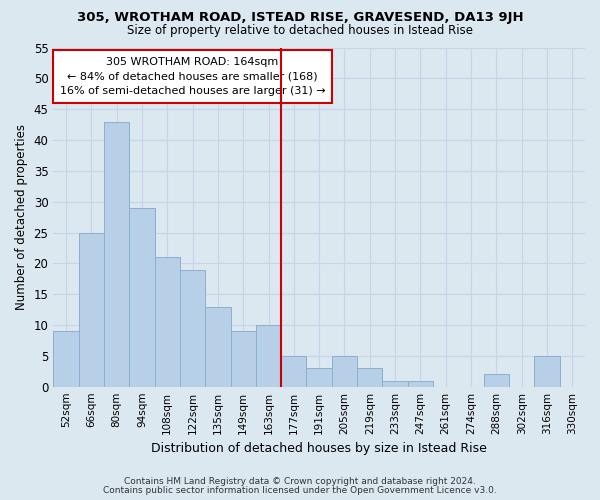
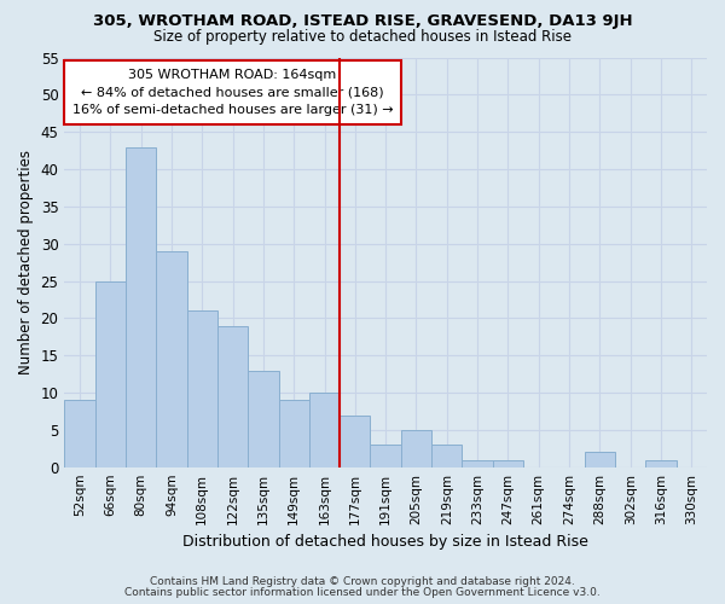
177sqm: 5 -> 7
316sqm: 5 -> 1
